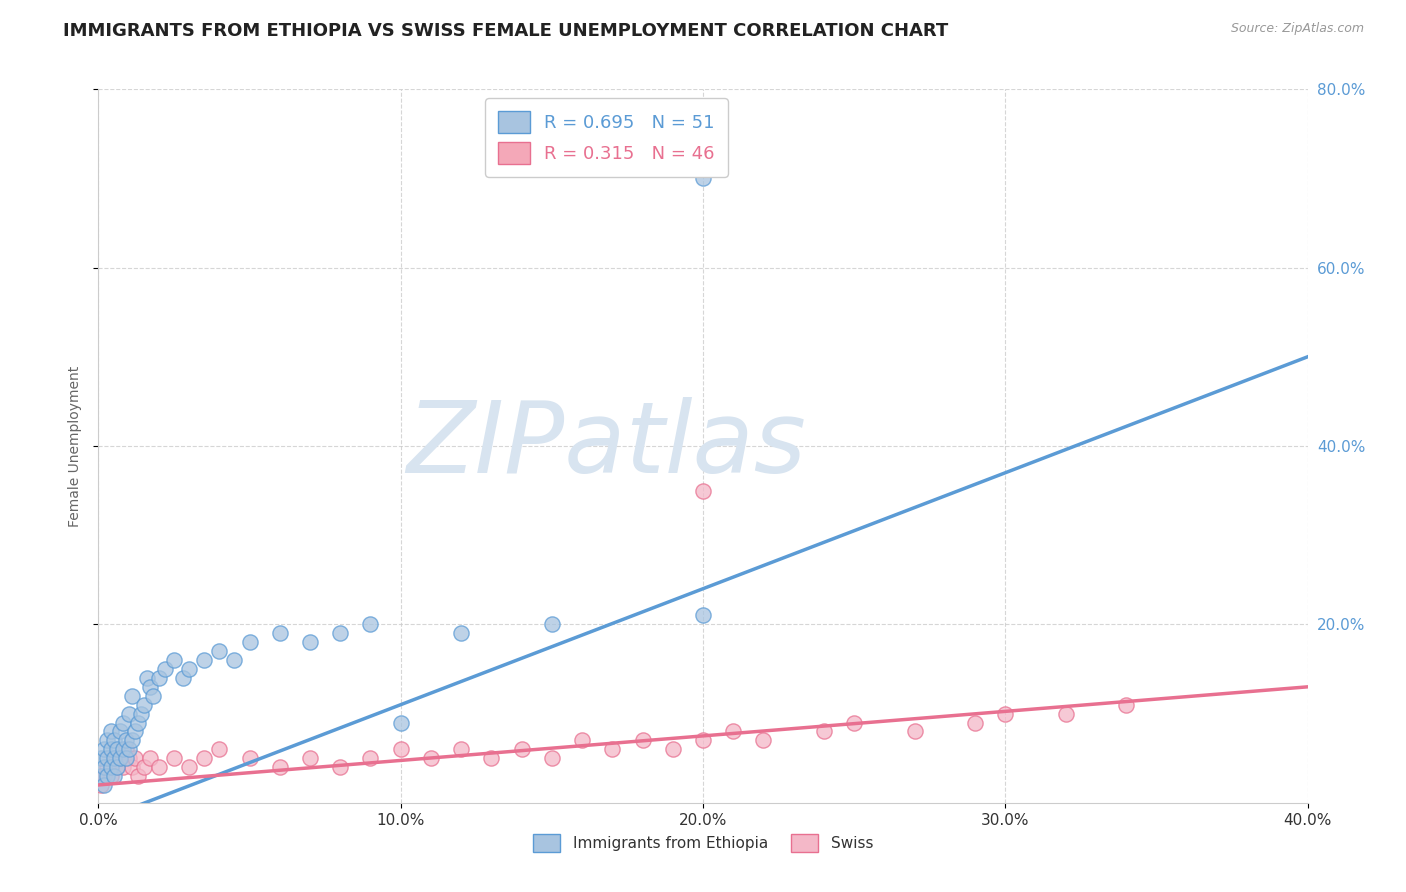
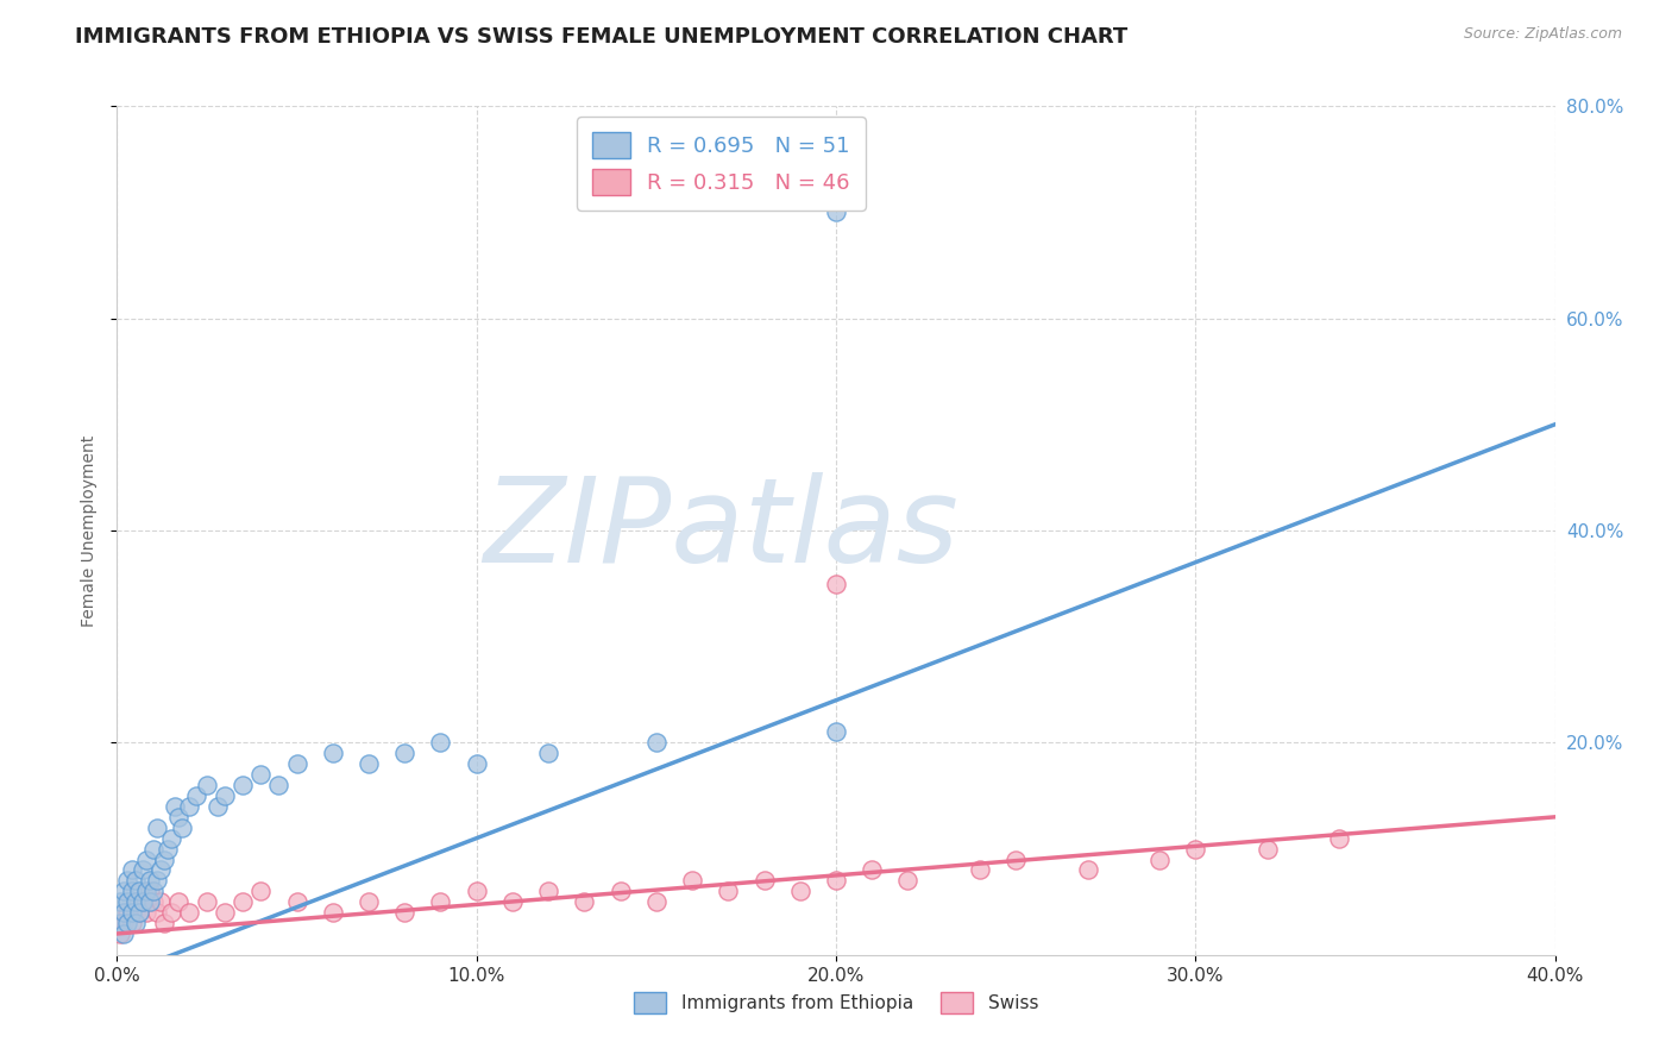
Immigrants from Ethiopia/10.0%: 9% -> 18%
